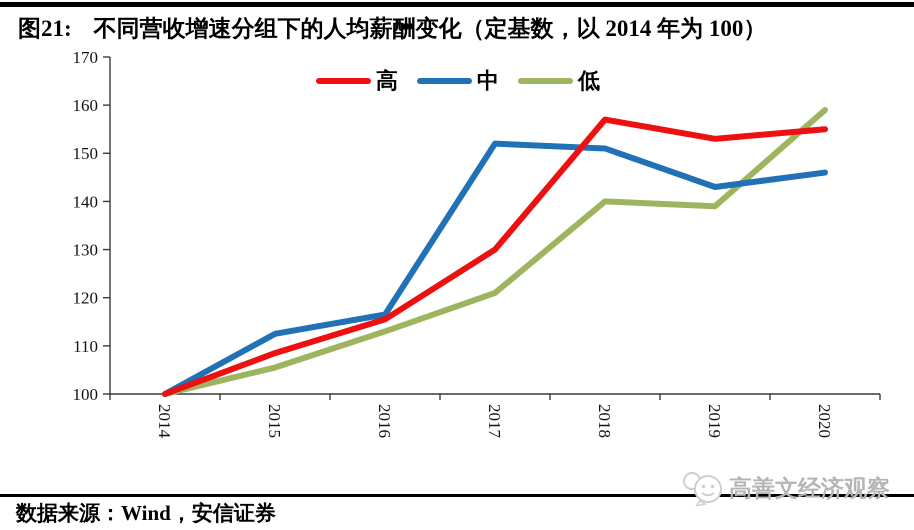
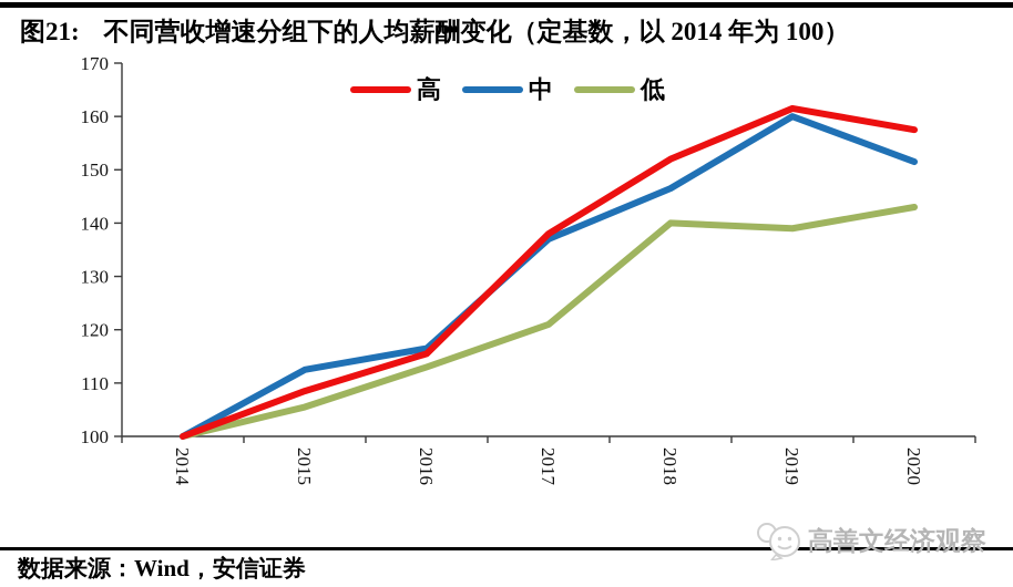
高/2017: 130 -> 138
中/2017: 152 -> 137
高/2018: 157 -> 152
中/2018: 151 -> 146
高/2019: 153 -> 162
中/2019: 143 -> 160
高/2020: 155 -> 158
中/2020: 146 -> 152
低/2020: 159 -> 143
